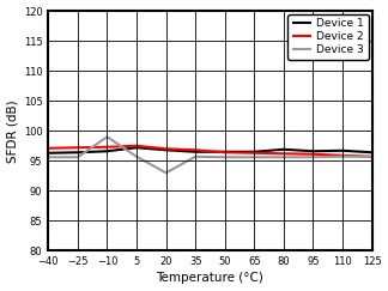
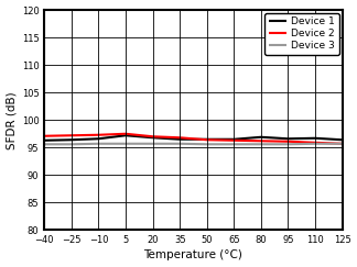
Device 3/−10: 99.0 -> 95.7
Device 3/20: 93.0 -> 95.7
